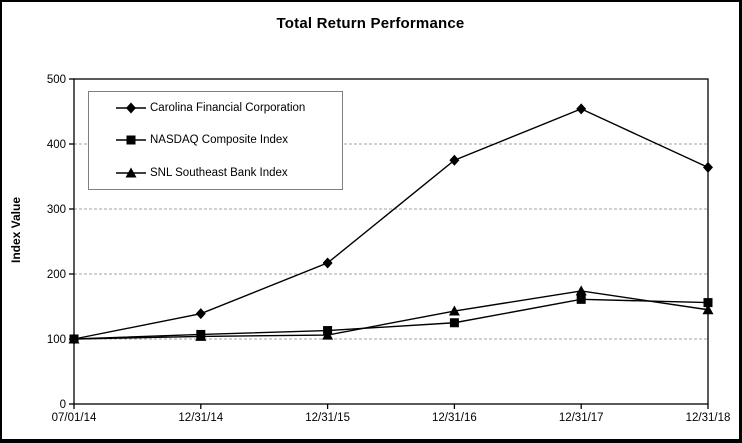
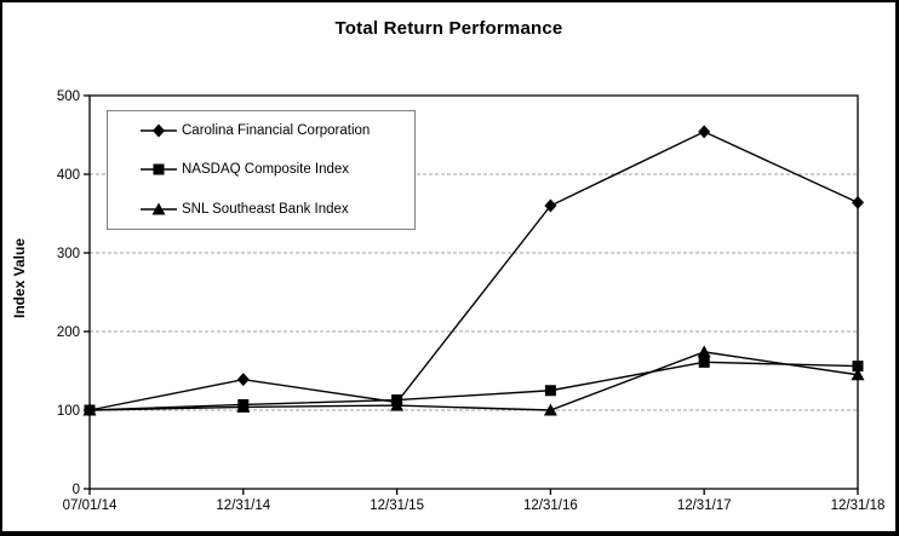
Carolina Financial Corporation/12/31/15: 220 -> 110
Carolina Financial Corporation/12/31/16: 380 -> 360
SNL Southeast Bank Index/12/31/16: 140 -> 100
